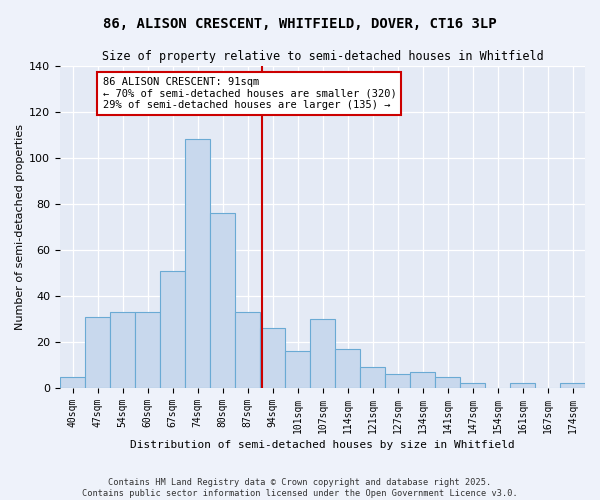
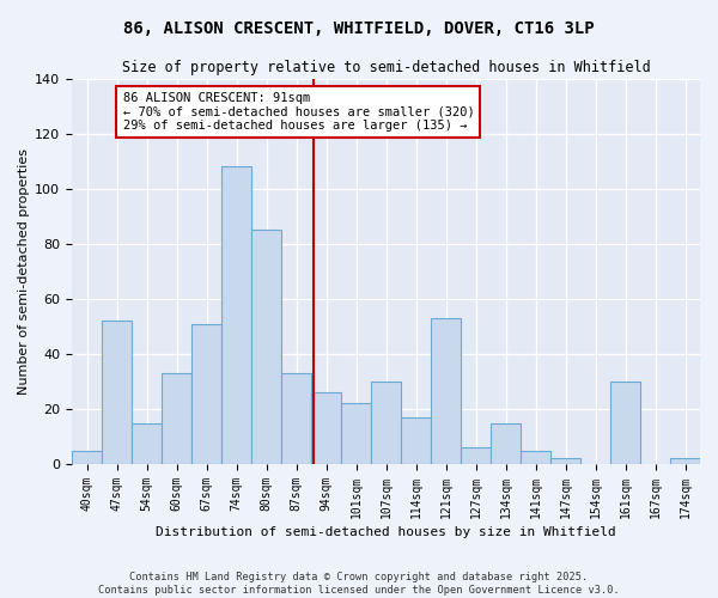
47sqm: 31 -> 52
54sqm: 33 -> 15
80sqm: 76 -> 85
101sqm: 16 -> 22
121sqm: 9 -> 53
134sqm: 7 -> 15
161sqm: 2 -> 30
